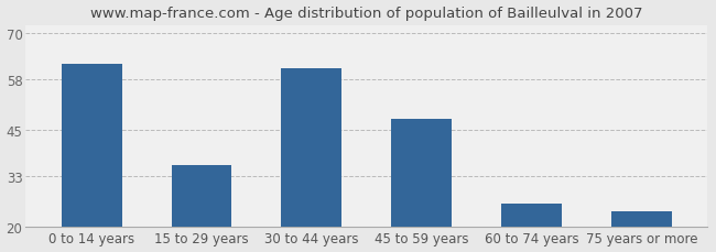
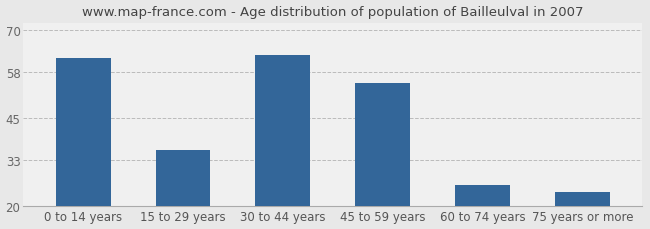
30 to 44 years: 61 -> 63
45 to 59 years: 48 -> 55
